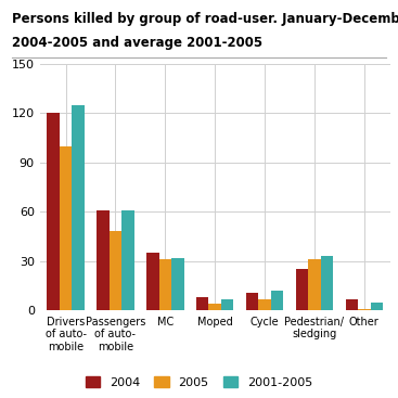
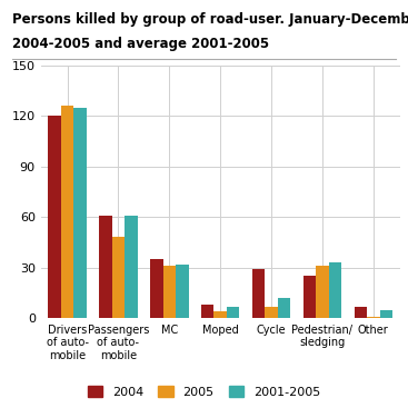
2005/Drivers of auto- mobile: 100 -> 126
2004/Cycle: 11 -> 29
